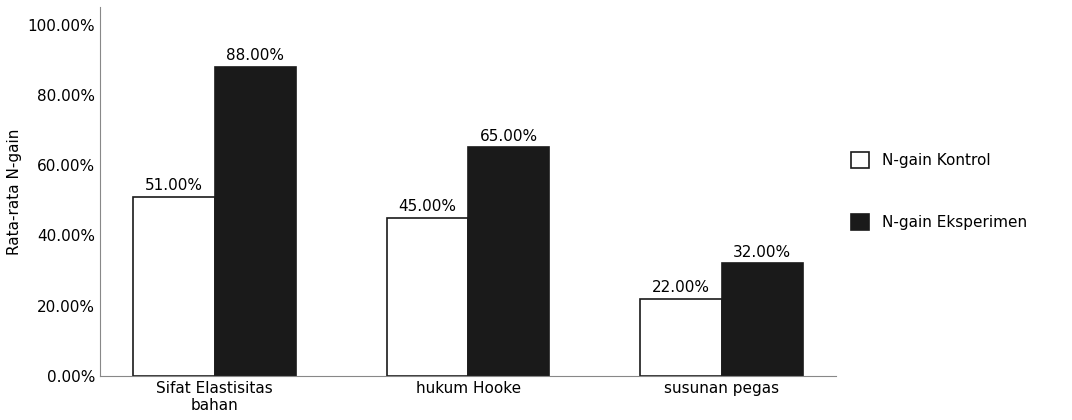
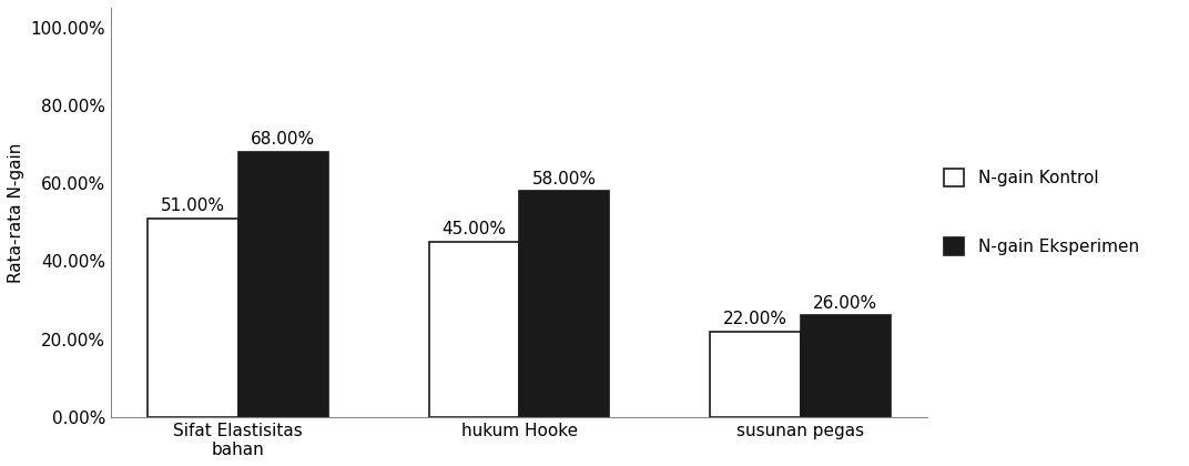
N-gain Eksperimen/Sifat Elastisitas bahan: 88.00% -> 68.00%
N-gain Eksperimen/hukum Hooke: 65.00% -> 58.00%
N-gain Eksperimen/susunan pegas: 32.00% -> 26.00%
